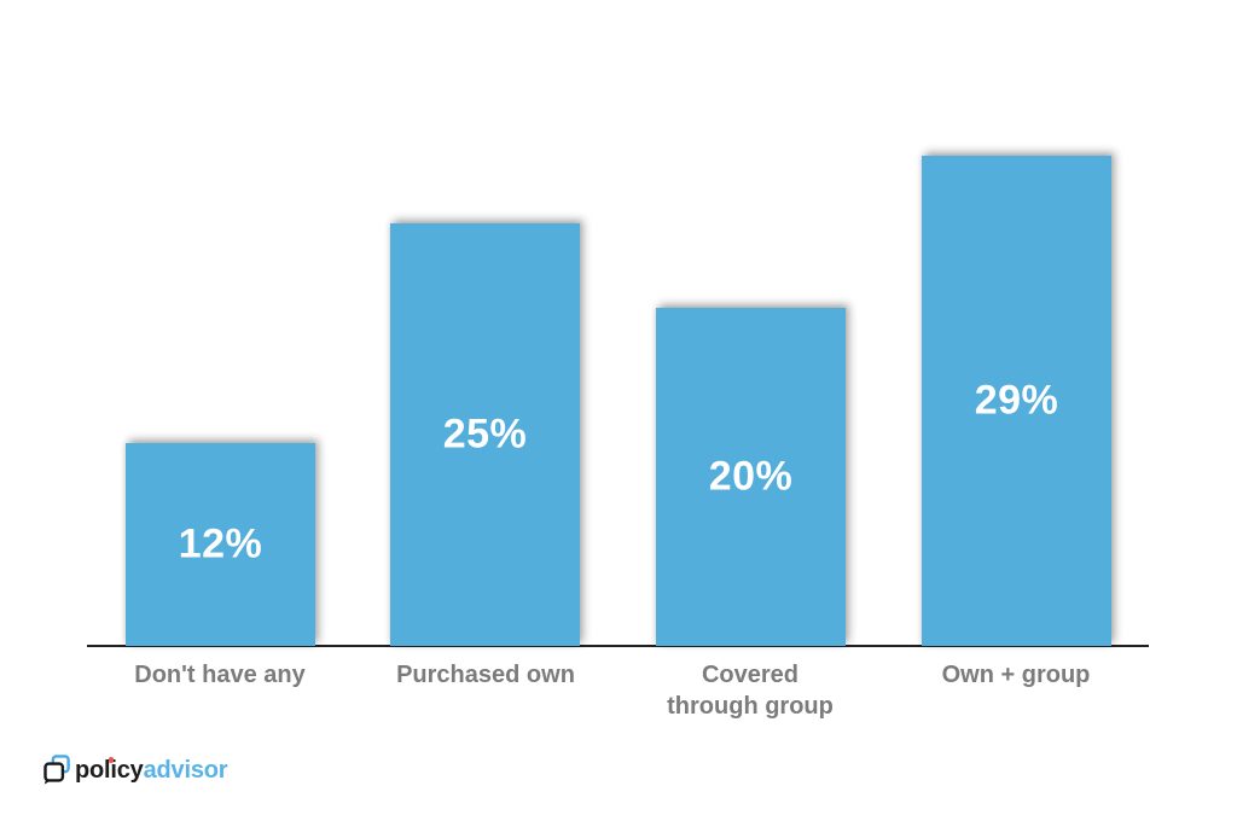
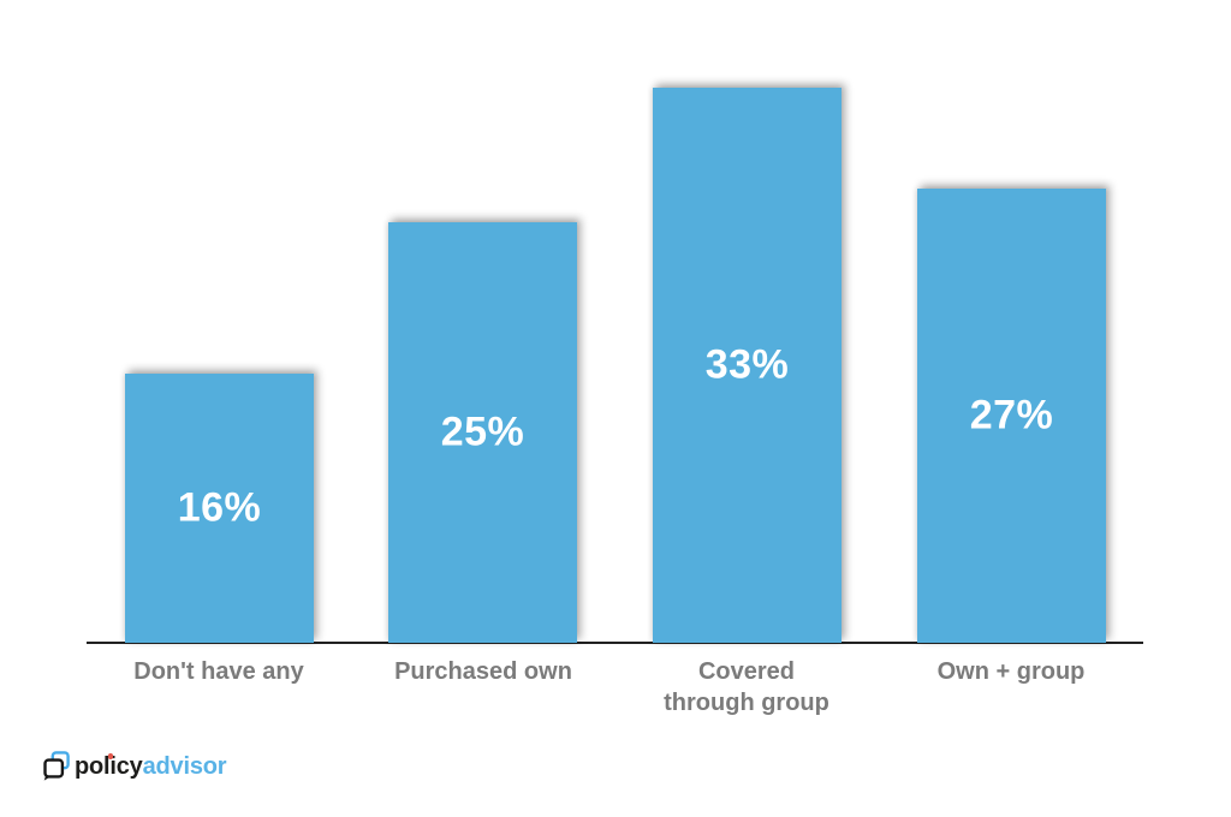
Don't have any: 12% -> 16%
Covered through group: 20% -> 33%
Own + group: 29% -> 27%
